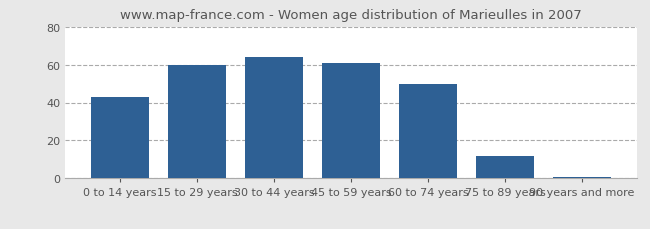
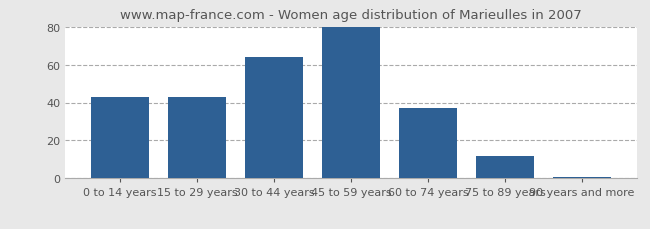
15 to 29 years: 60 -> 43
45 to 59 years: 61 -> 80
60 to 74 years: 50 -> 37
